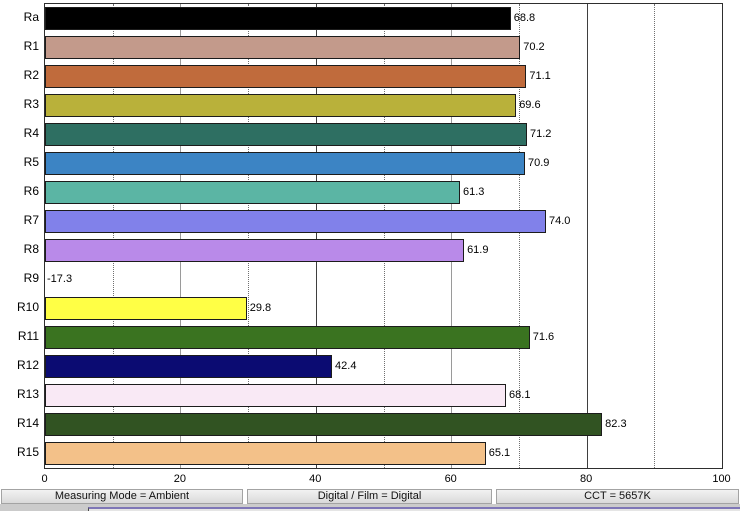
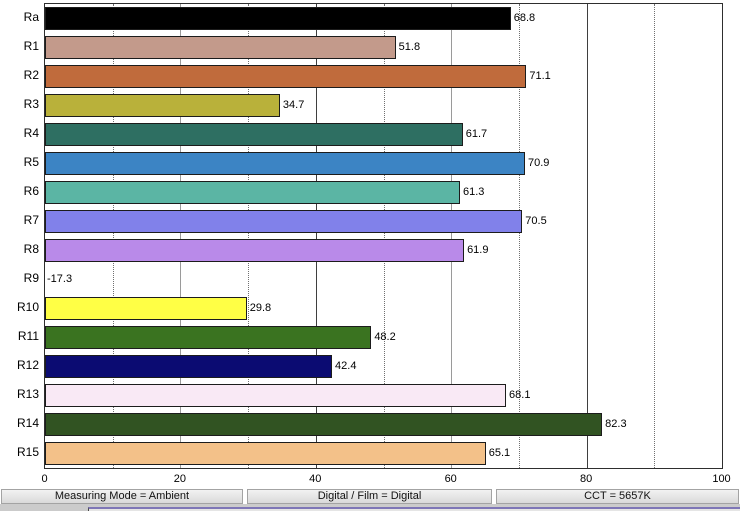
R1: 70.2 -> 51.8
R3: 69.6 -> 34.7
R4: 71.2 -> 61.7
R7: 74.0 -> 70.5
R11: 71.6 -> 48.2
